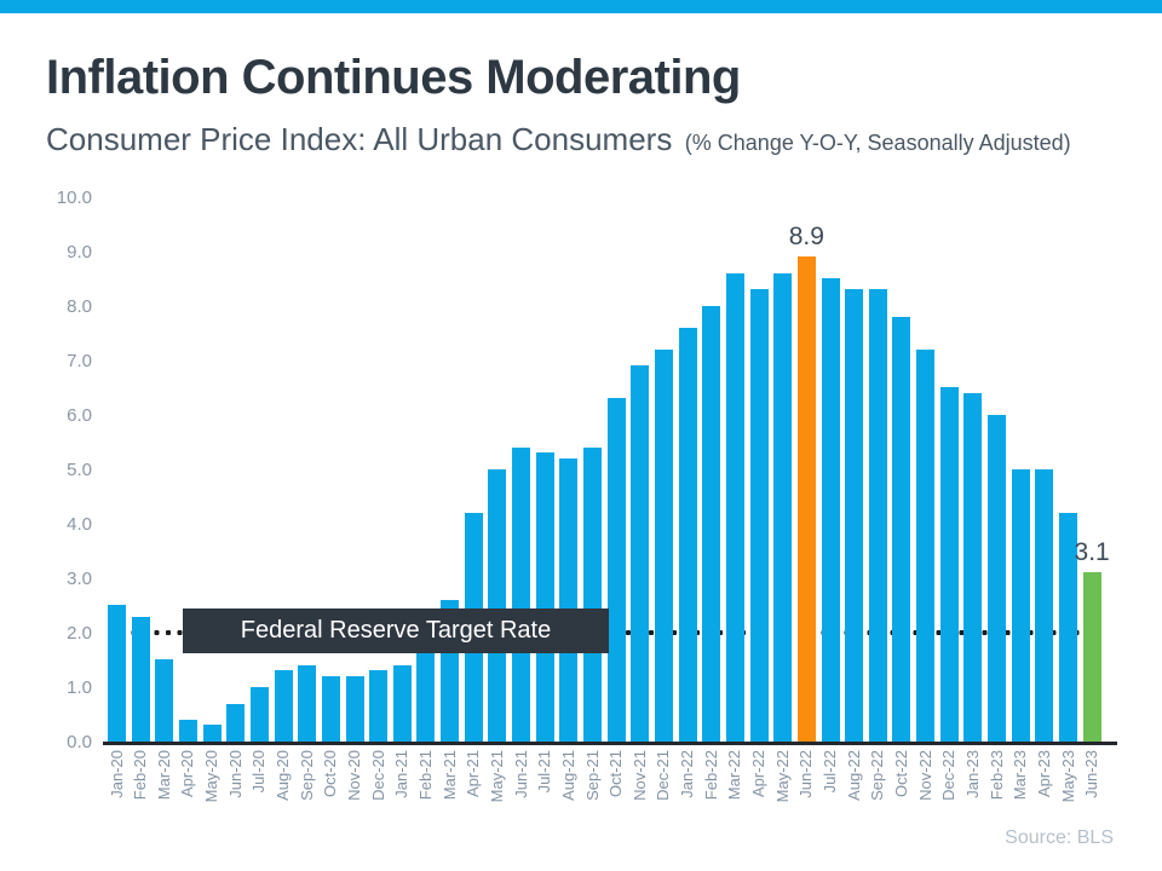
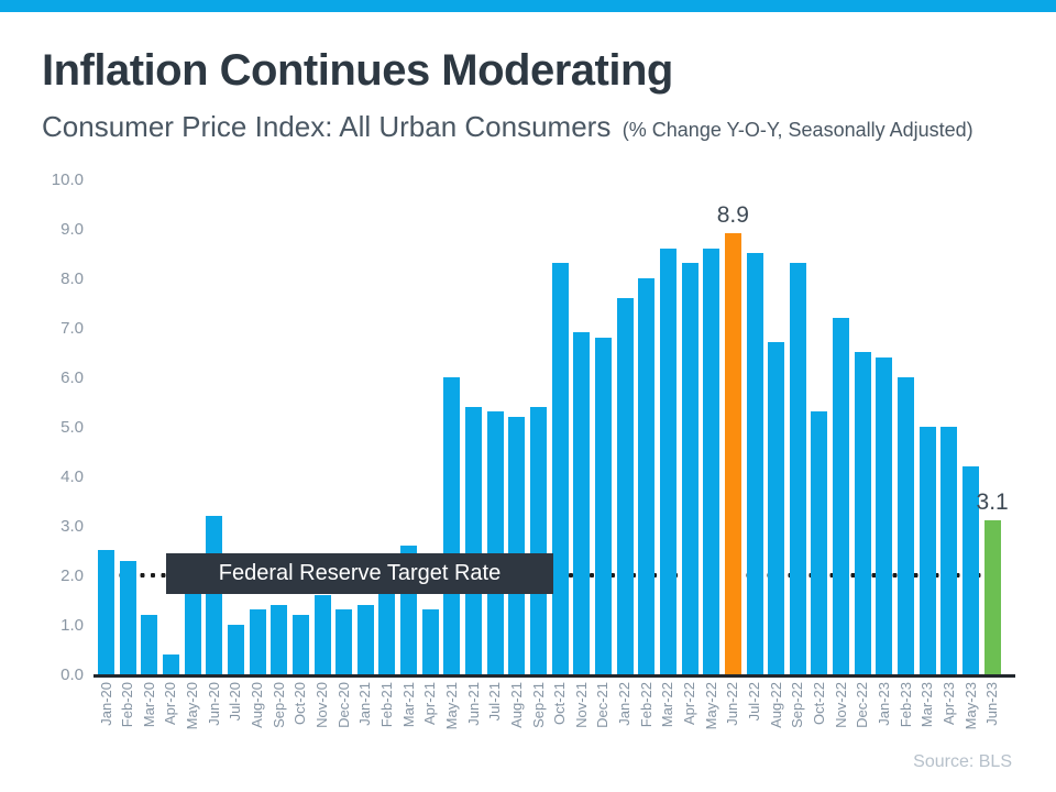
Mar-20: 1.5 -> 1.2
May-20: 0.3 -> 1.8
Jun-20: 0.7 -> 3.2
Nov-20: 1.2 -> 1.6
Apr-21: 4.2 -> 1.3
May-21: 5.0 -> 6.0
Oct-21: 6.3 -> 8.3
Dec-21: 7.2 -> 6.8
Aug-22: 8.3 -> 6.7
Oct-22: 7.8 -> 5.3
